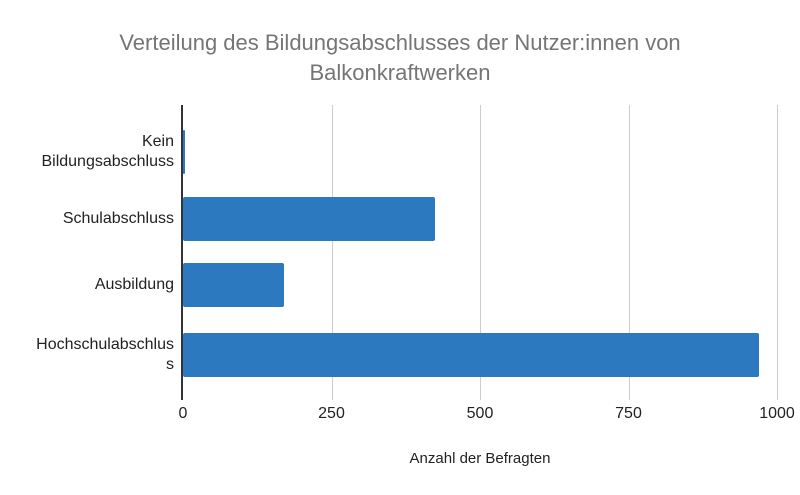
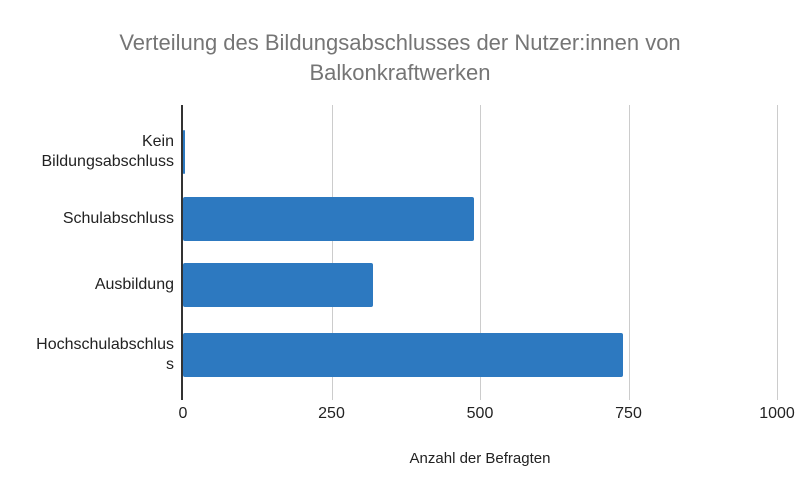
Schulabschluss: 420 -> 490
Ausbildung: 170 -> 320
Hochschulabschluss: 970 -> 740
